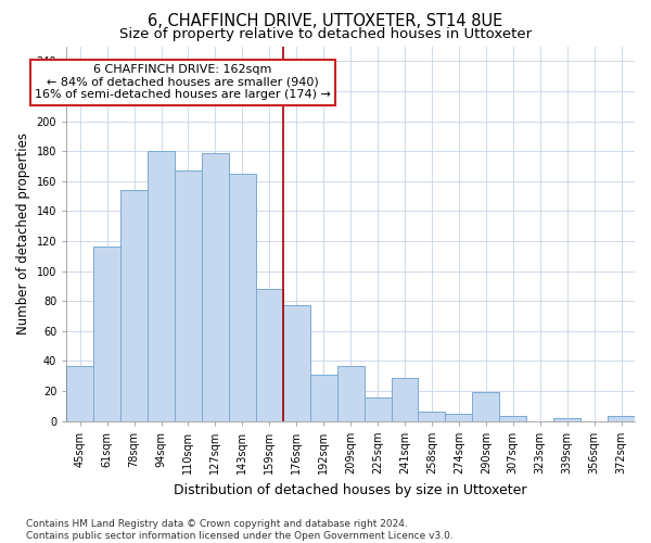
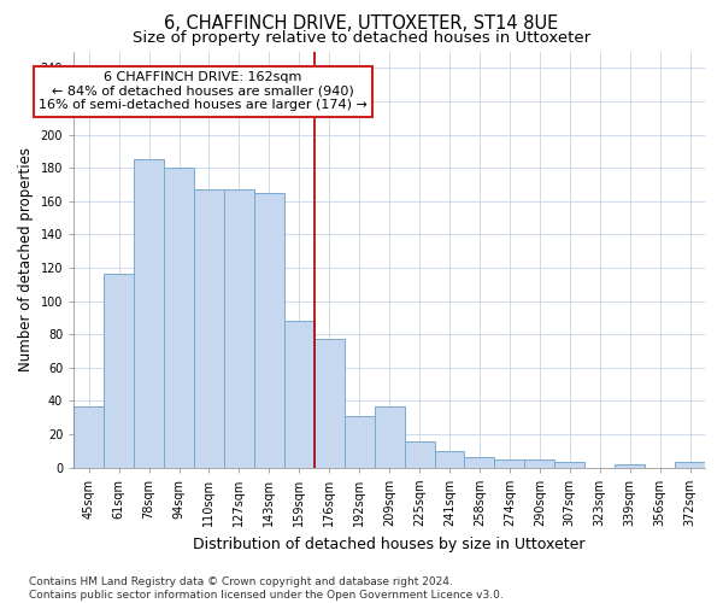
78sqm: 154 -> 185
127sqm: 179 -> 167
241sqm: 29 -> 10
290sqm: 19 -> 5
